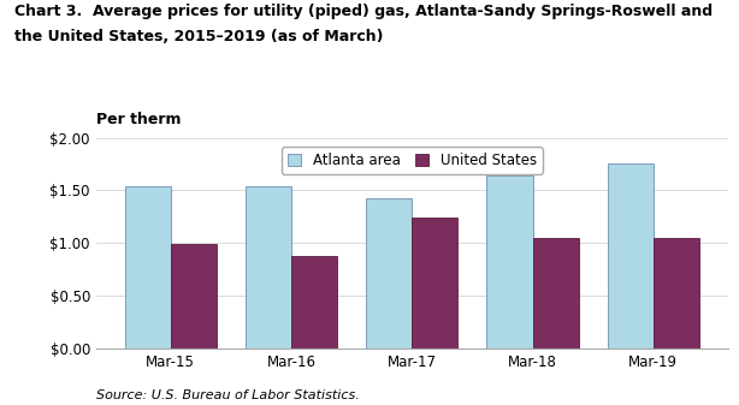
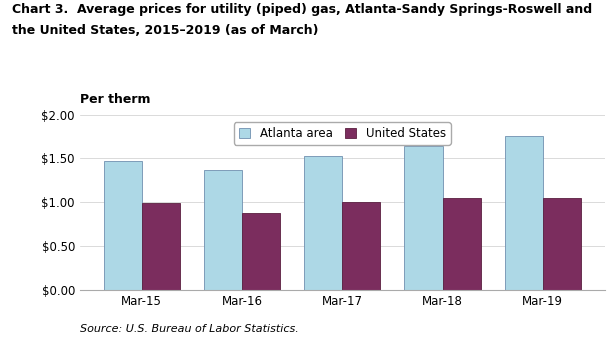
Atlanta area/Mar-15: $1.54 -> $1.47
Atlanta area/Mar-16: $1.54 -> $1.37
Atlanta area/Mar-17: $1.42 -> $1.53
United States/Mar-17: $1.24 -> $1.00
